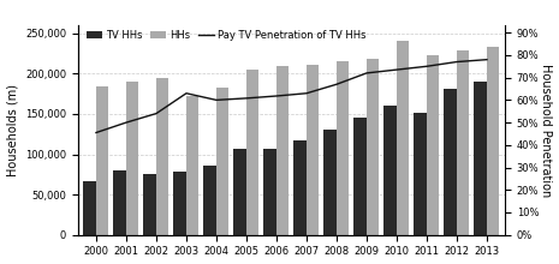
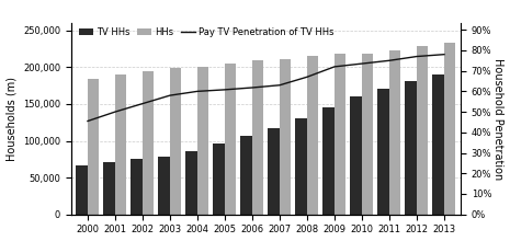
TV HHs/2001: 80,000 -> 71,000
Pay TV Penetration of TV HHs/2003: 63% -> 58%
HHs/2003: 172,000 -> 199,000
HHs/2004: 182,000 -> 200,000
TV HHs/2005: 106,000 -> 96,000
HHs/2010: 240,000 -> 219,000
TV HHs/2011: 152,000 -> 170,000
